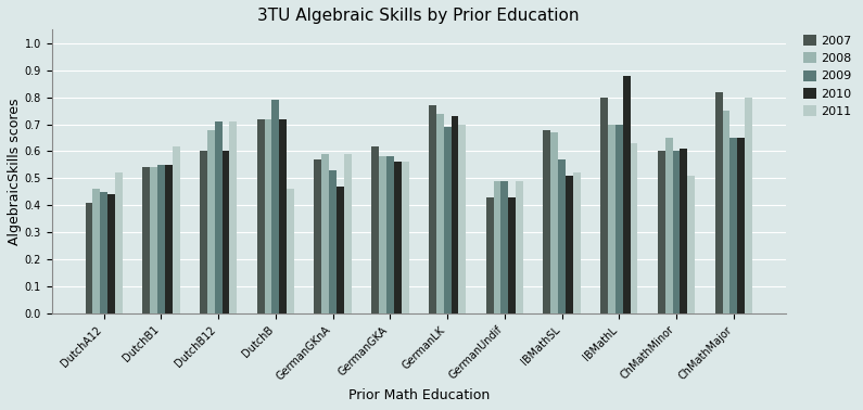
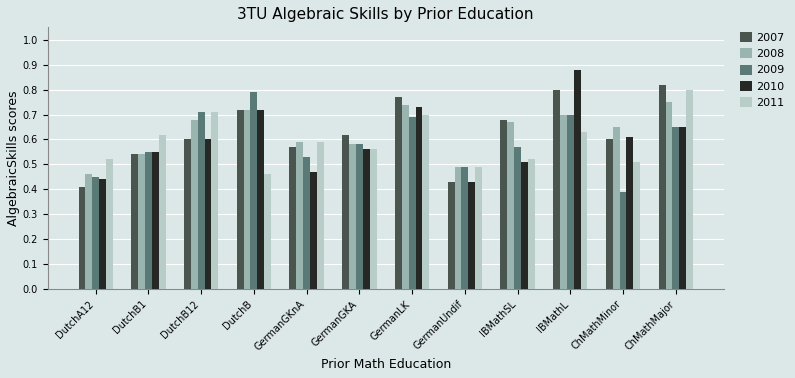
2009/ChMathMinor: 0.60 -> 0.39
